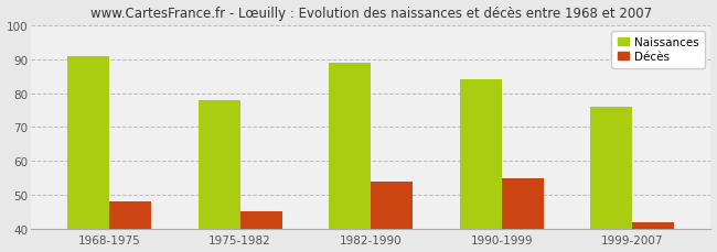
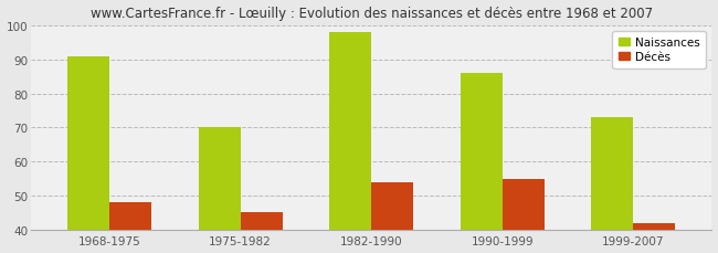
Naissances/1975-1982: 78 -> 70
Naissances/1982-1990: 89 -> 98
Naissances/1990-1999: 84 -> 86
Naissances/1999-2007: 76 -> 73
